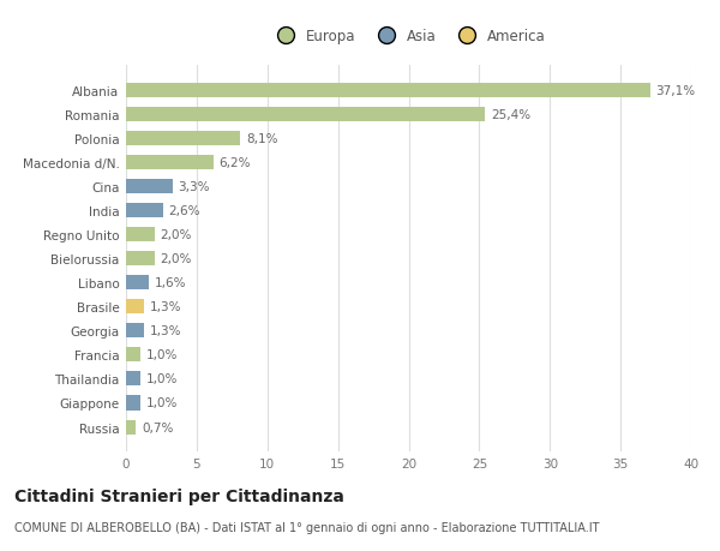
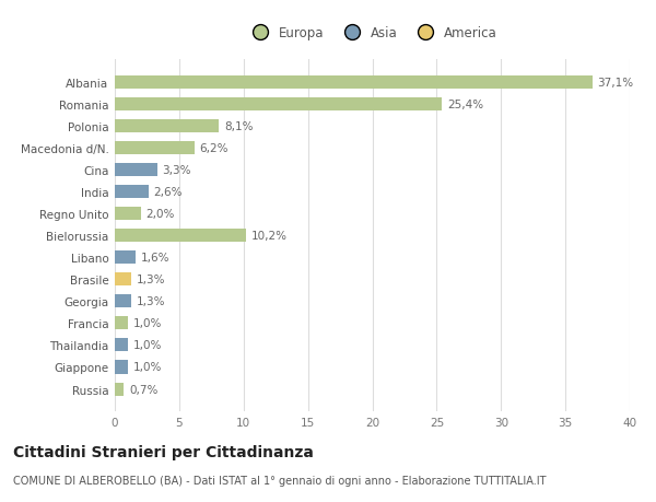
Bielorussia: 2,0% -> 10,2%
